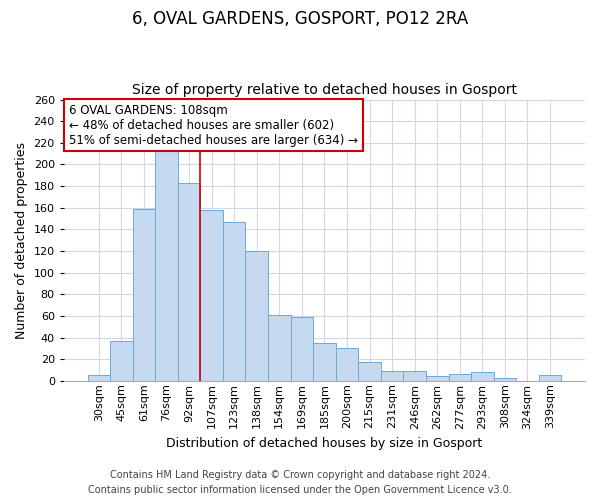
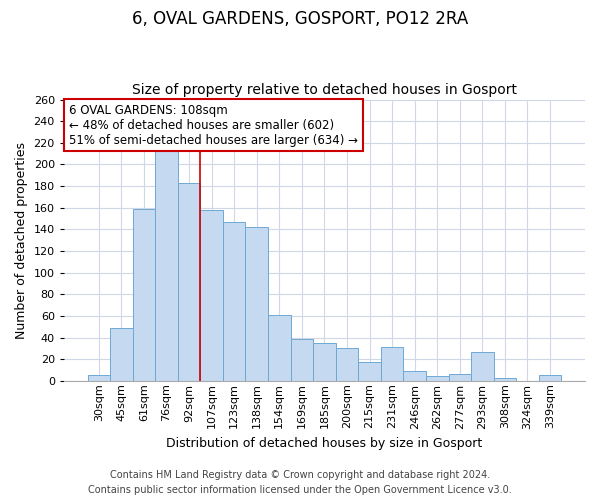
45sqm: 37 -> 49
138sqm: 120 -> 142
169sqm: 59 -> 39
231sqm: 9 -> 31
293sqm: 8 -> 27
